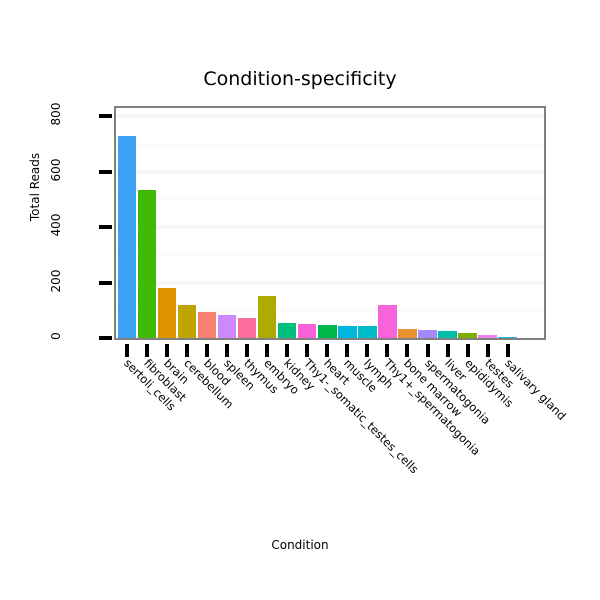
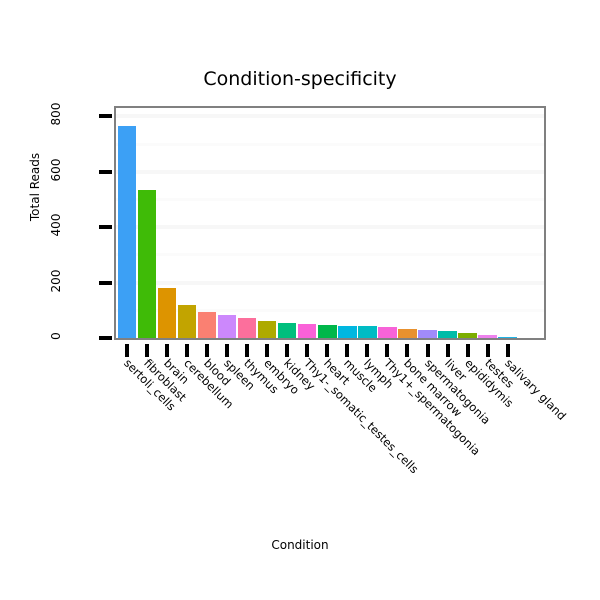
sertoli_cells: 730 -> 770
embryo: 150 -> 60
Thy1+_spermatogonia: 120 -> 40
